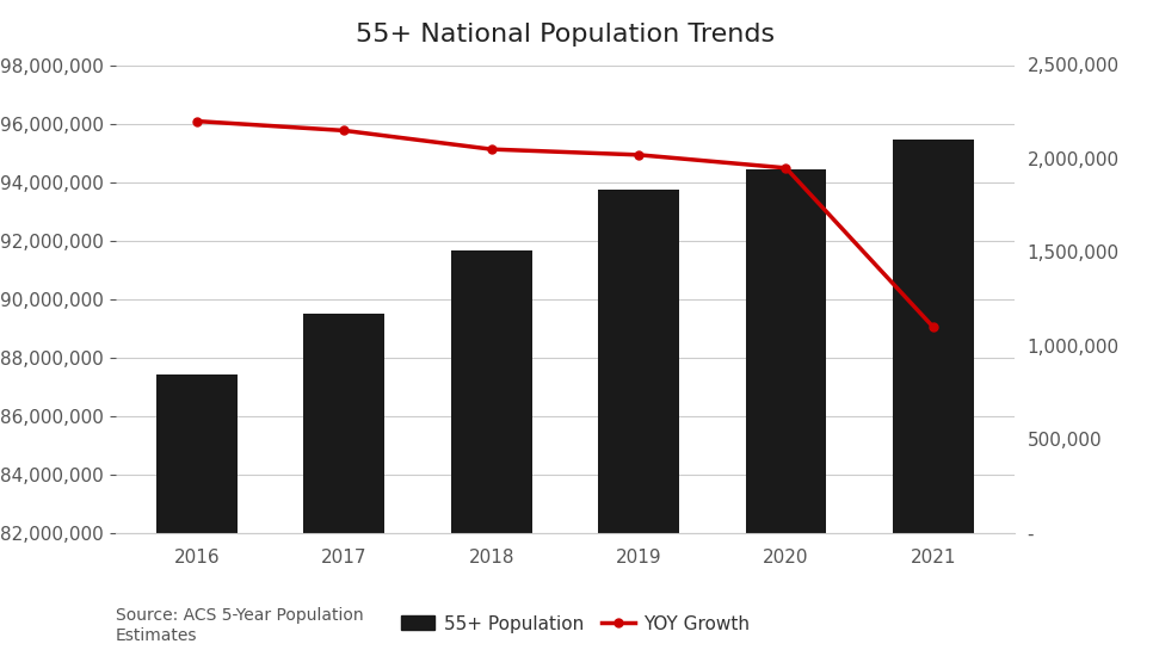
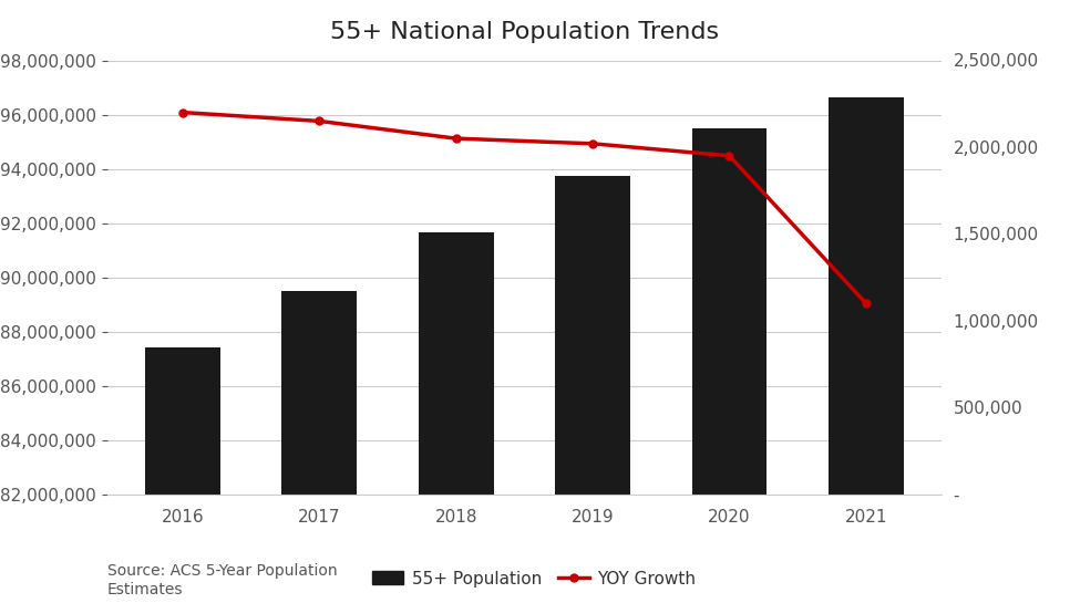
55+ Population/2020: 94,450,000 -> 95,500,000
55+ Population/2021: 95,450,000 -> 96,650,000
